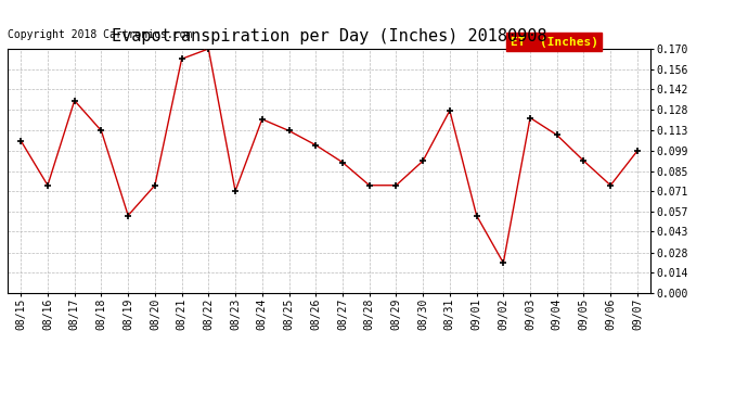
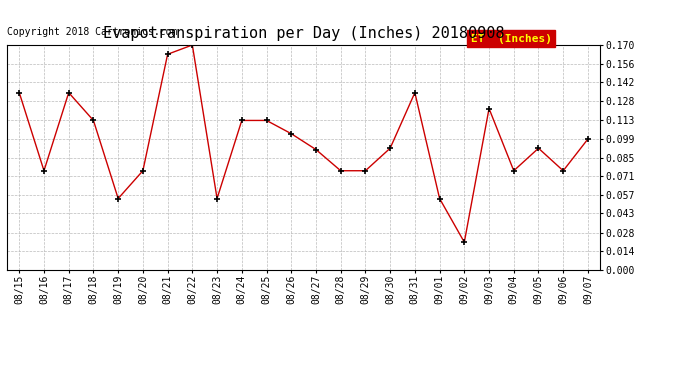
08/15: 0.106 -> 0.134
08/23: 0.071 -> 0.054
08/24: 0.121 -> 0.113
08/31: 0.127 -> 0.134
09/04: 0.110 -> 0.075
